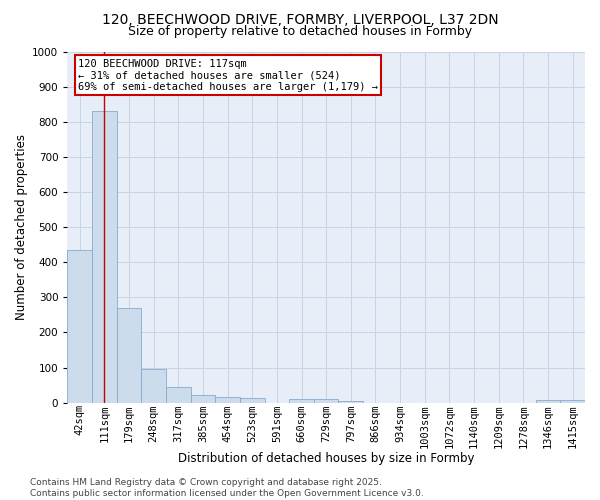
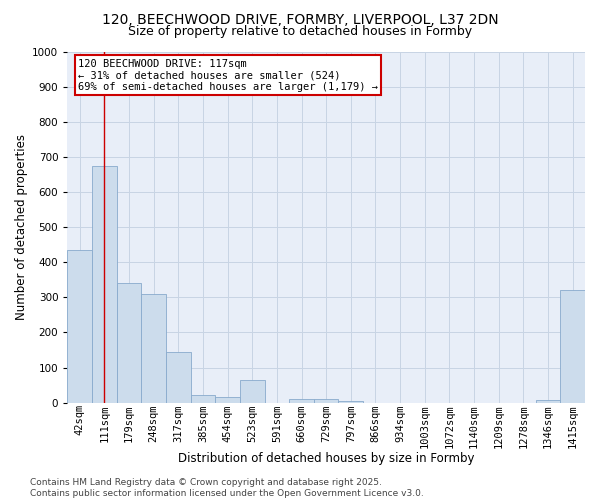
111sqm: 830 -> 675
179sqm: 270 -> 340
248sqm: 97 -> 310
317sqm: 46 -> 145
523sqm: 12 -> 65
1415sqm: 8 -> 320
